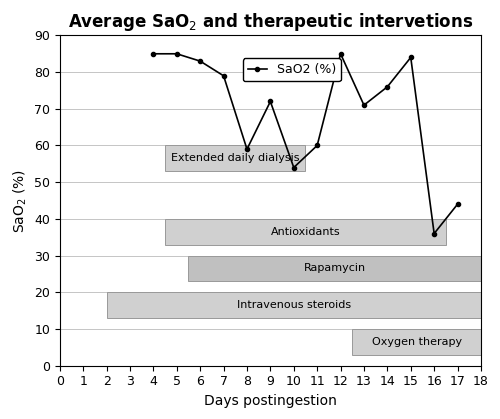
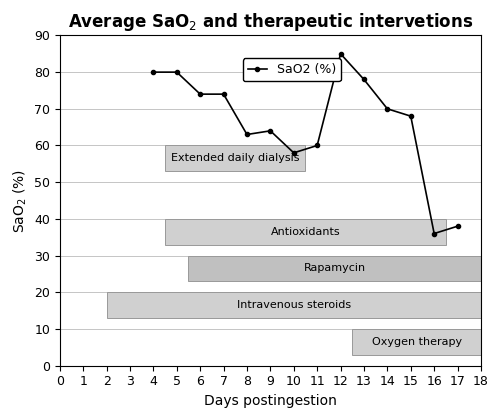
4: 85 -> 80
5: 85 -> 80
6: 83 -> 74
7: 79 -> 74
8: 59 -> 63
9: 72 -> 64
10: 54 -> 58
13: 71 -> 78
14: 76 -> 70
15: 84 -> 68
17: 44 -> 38
